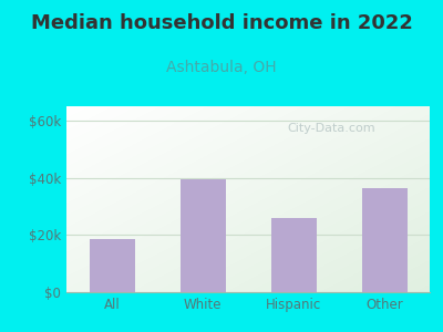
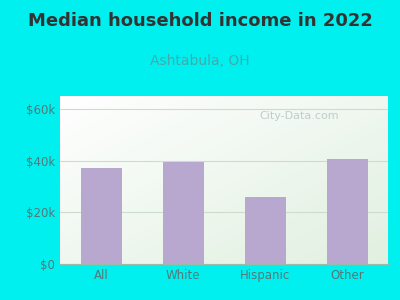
All: $18.5k -> $37.0k
Other: $36.5k -> $40.5k
